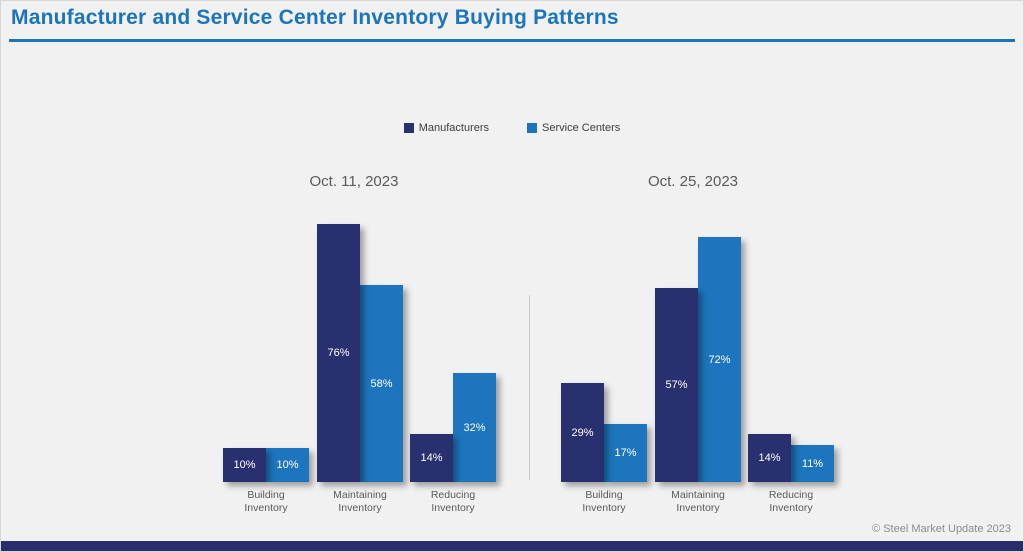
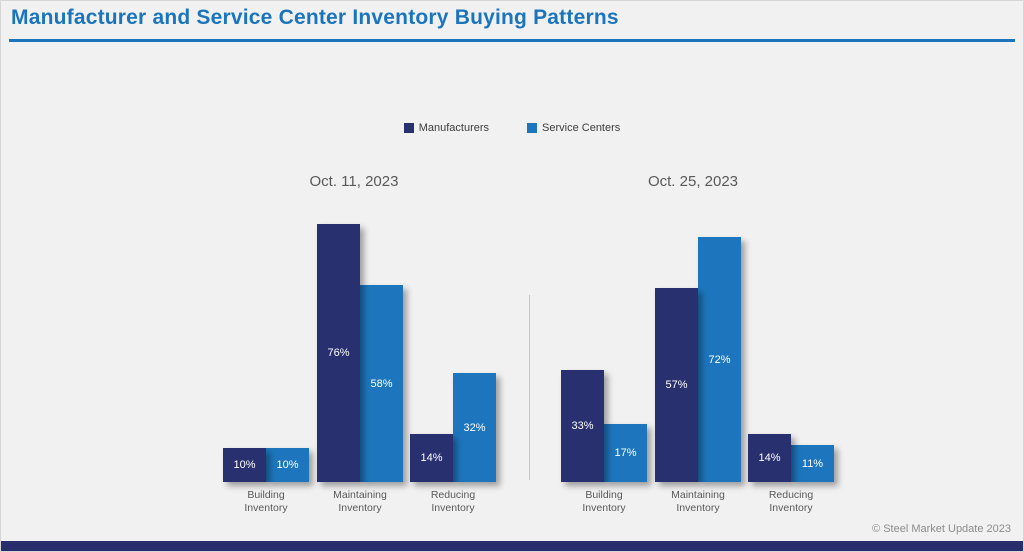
Oct. 25, 2023/Manufacturers/Building Inventory: 29% -> 33%
